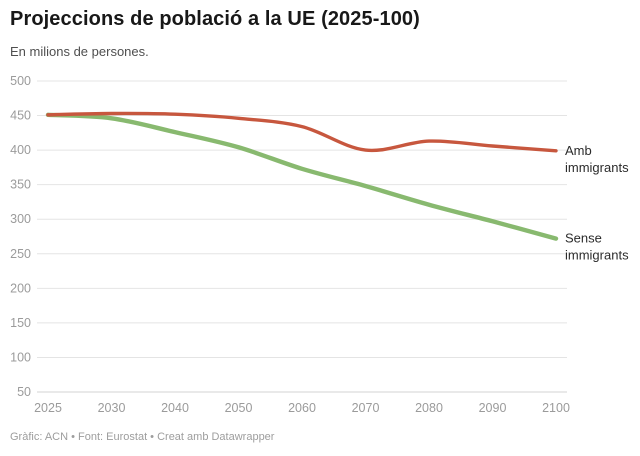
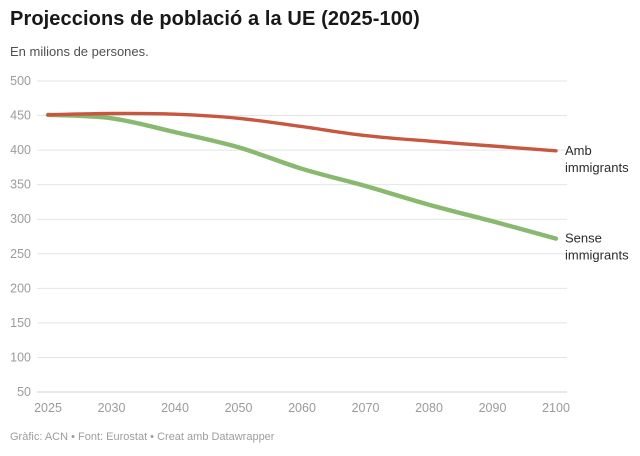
Amb immigrants/2070: 400 -> 420
